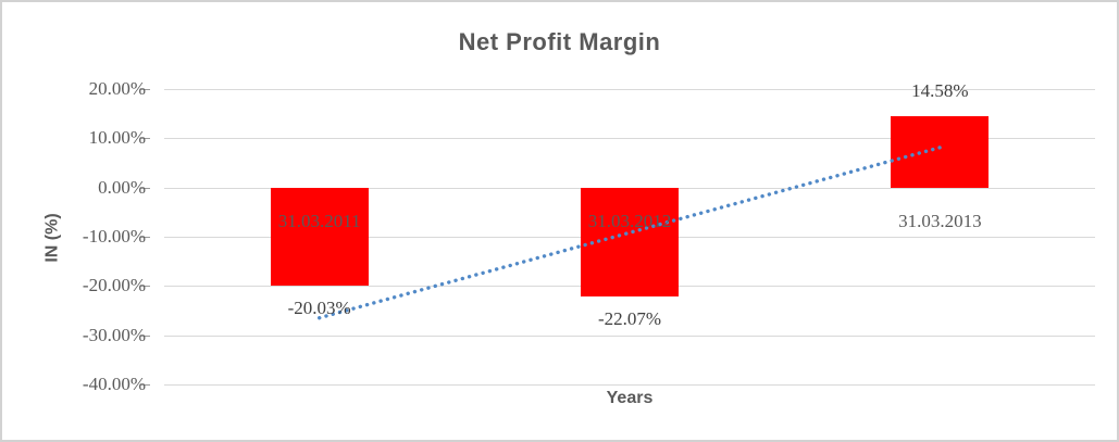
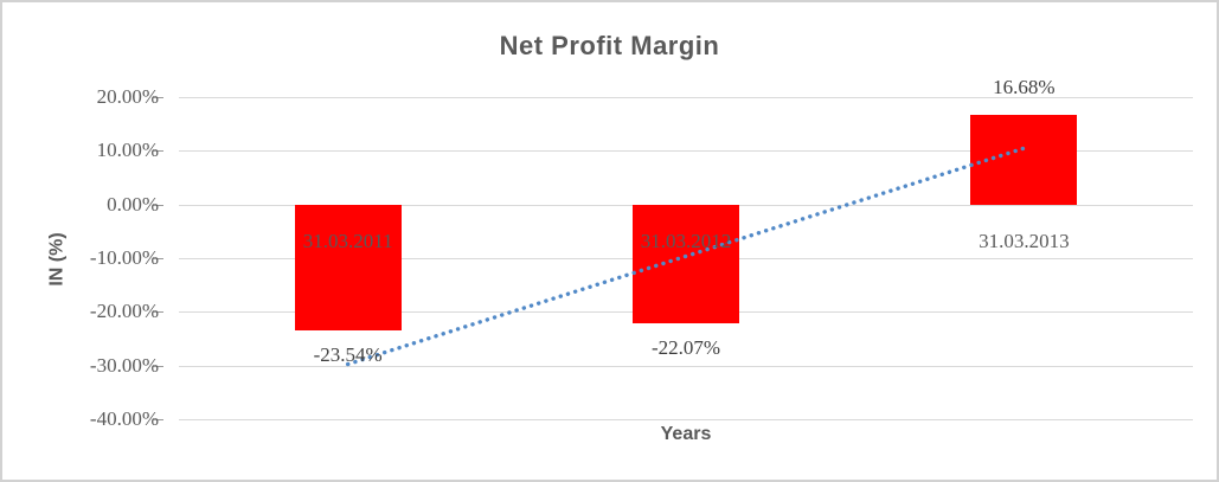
31.03.2011: -20.03% -> -23.54%
31.03.2013: 14.58% -> 16.68%
